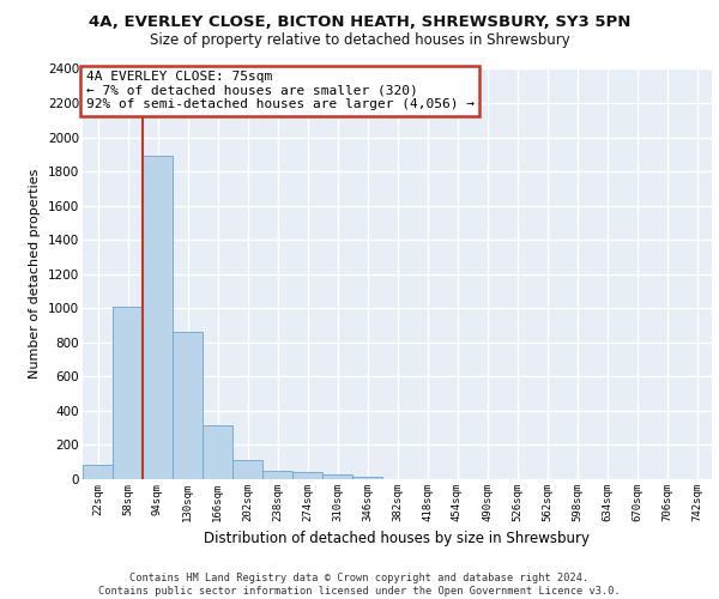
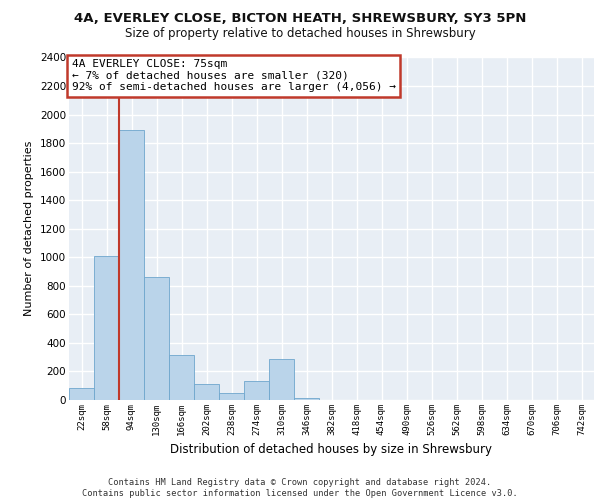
274sqm: 40 -> 130
310sqm: 30 -> 290
